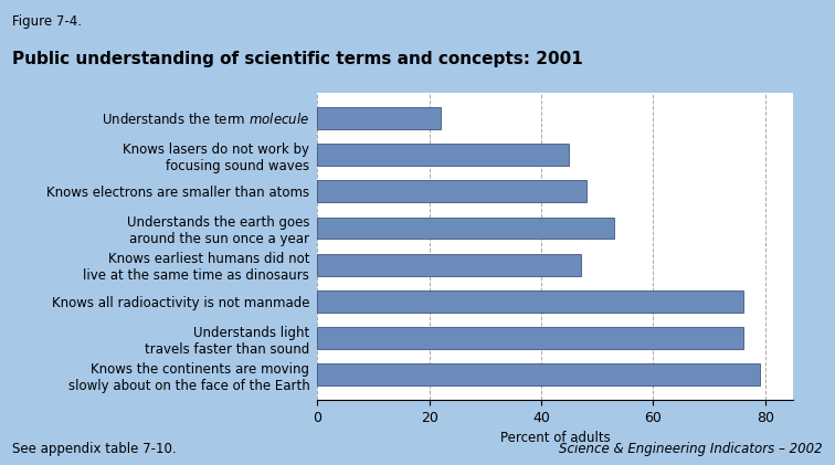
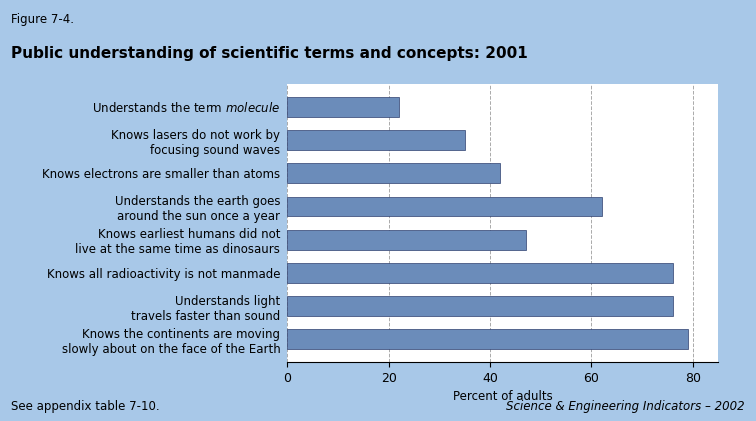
Knows lasers do not work by focusing sound waves: 45 -> 35
Knows electrons are smaller than atoms: 48 -> 42
Understands the earth goes around the sun once a year: 53 -> 62
